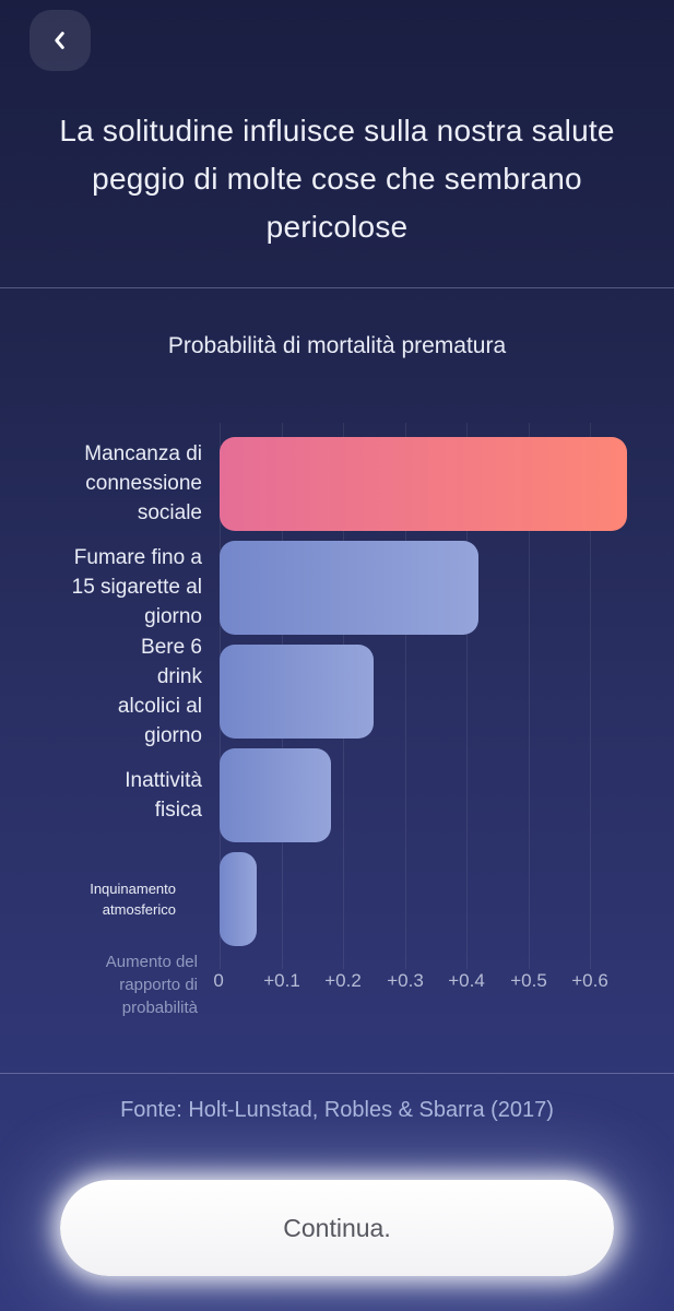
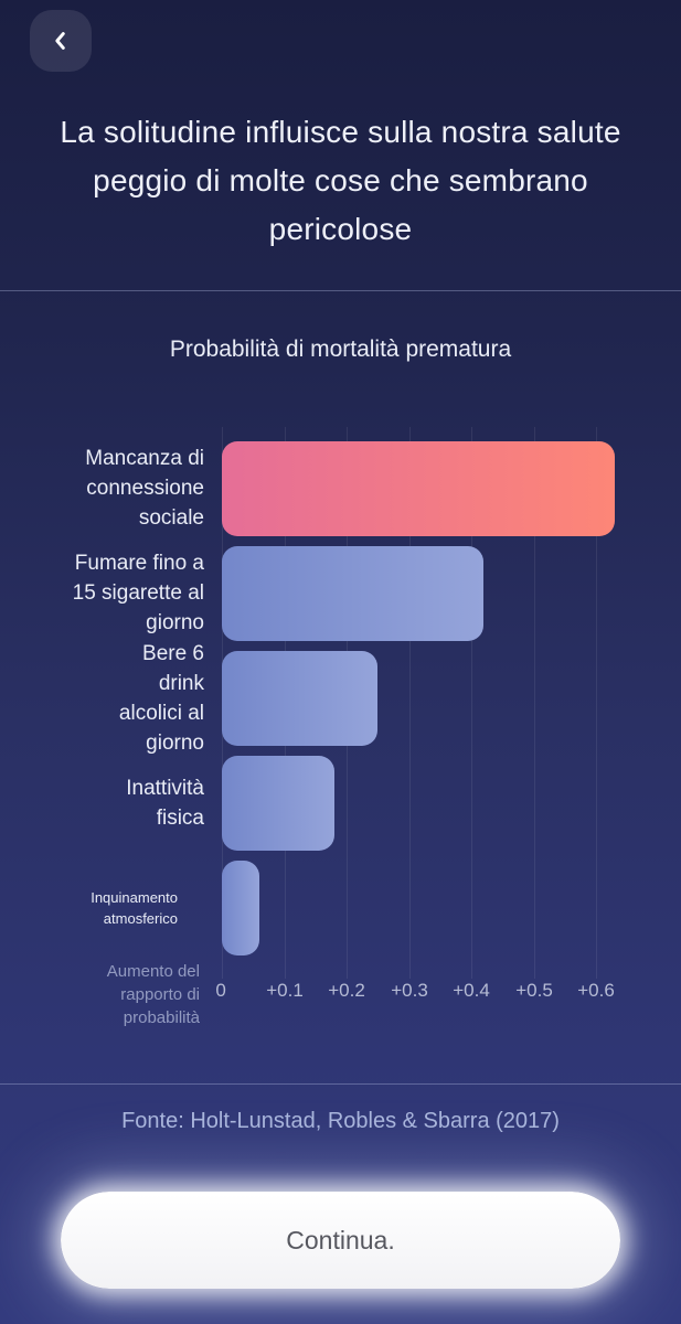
Mancanza di connessione sociale: 0.66 -> 0.63
